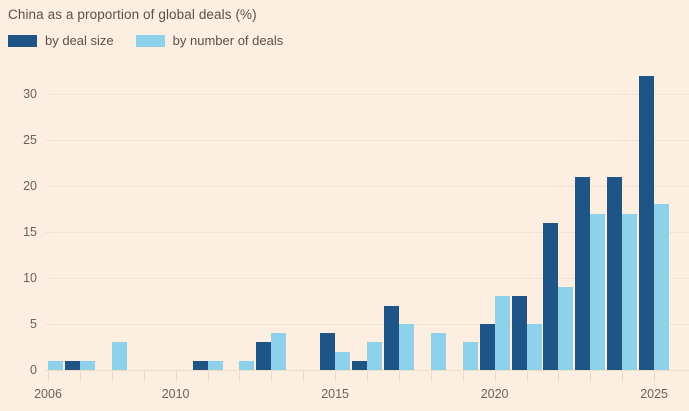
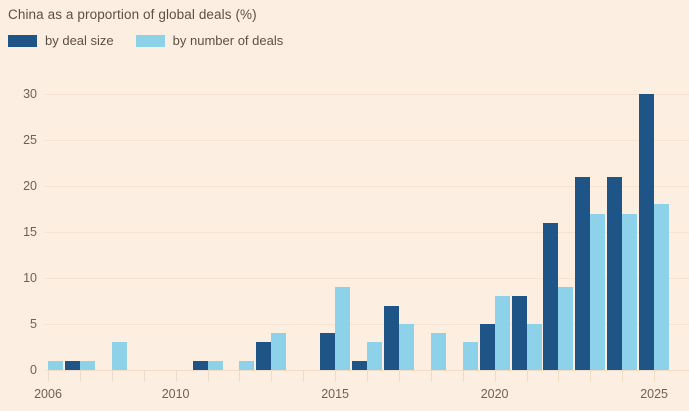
by number of deals/2015: 2 -> 9
by deal size/2025: 32 -> 30
